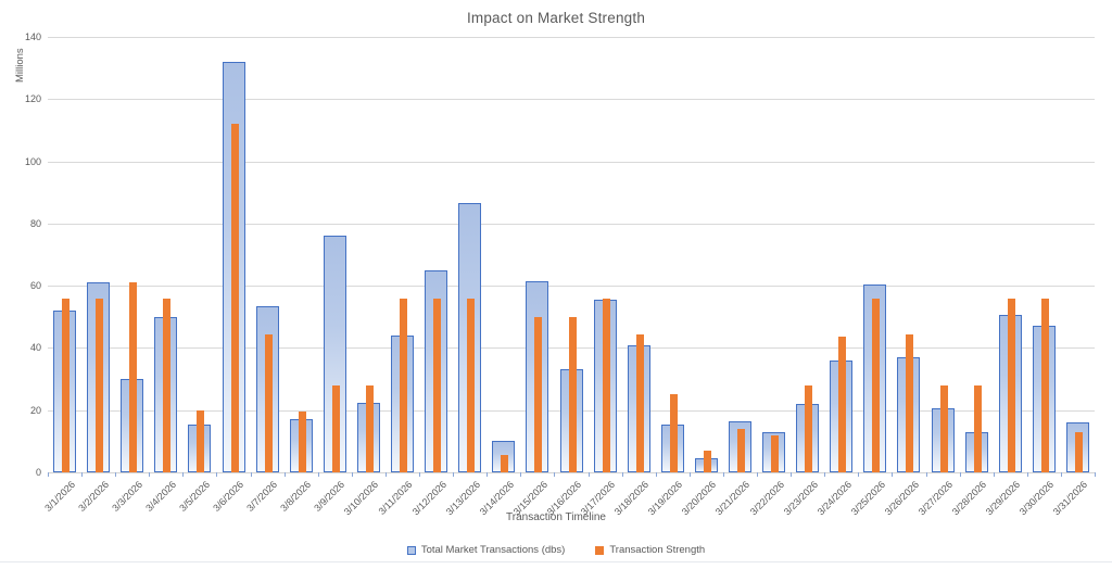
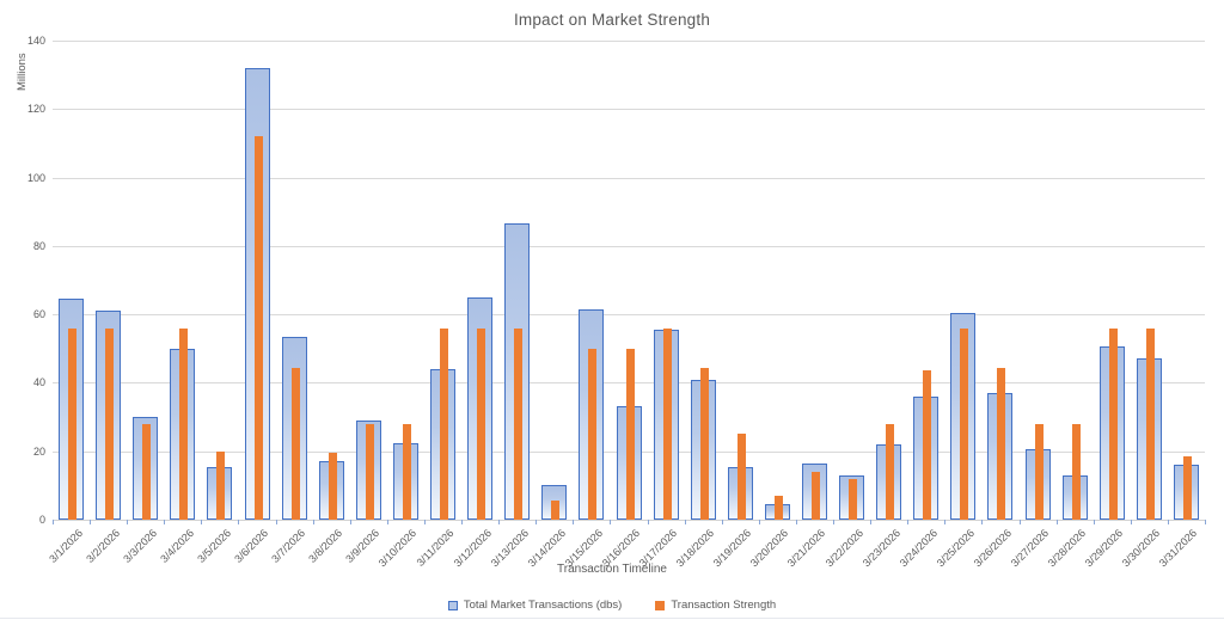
Total Market Transactions (dbs)/3/1/2026: 52 -> 64
Transaction Strength/3/3/2026: 61 -> 28
Total Market Transactions (dbs)/3/9/2026: 76 -> 29
Transaction Strength/3/31/2026: 13 -> 18
